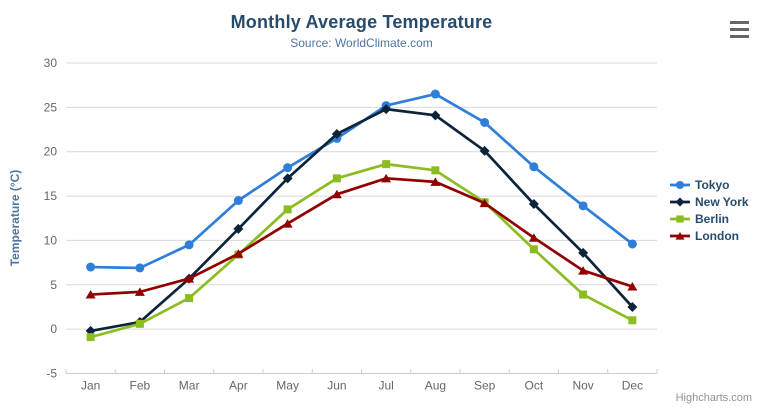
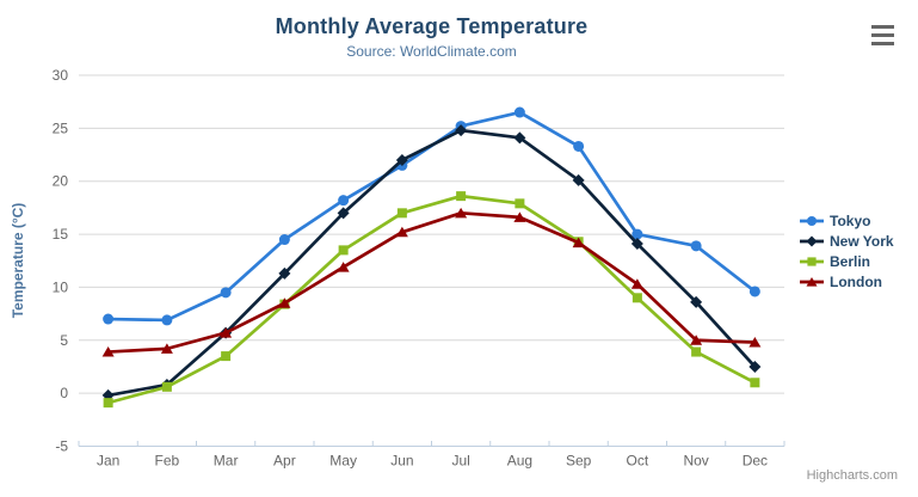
Tokyo/Oct: 18 -> 15
London/Nov: 7 -> 5
